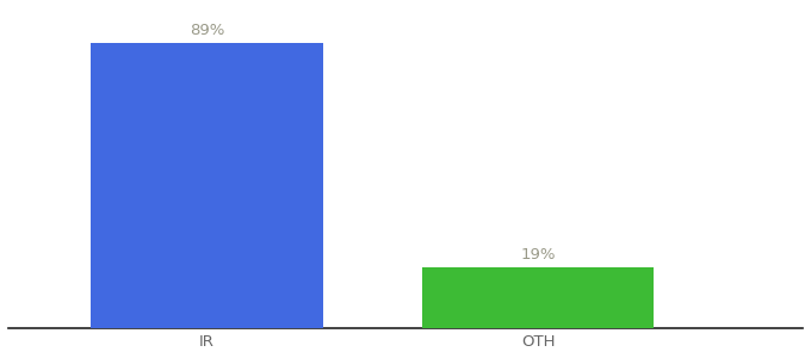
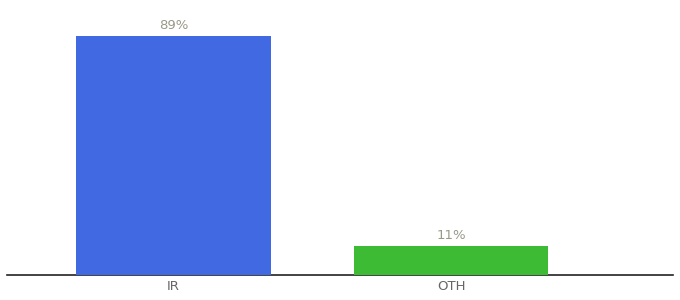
OTH: 19% -> 11%
